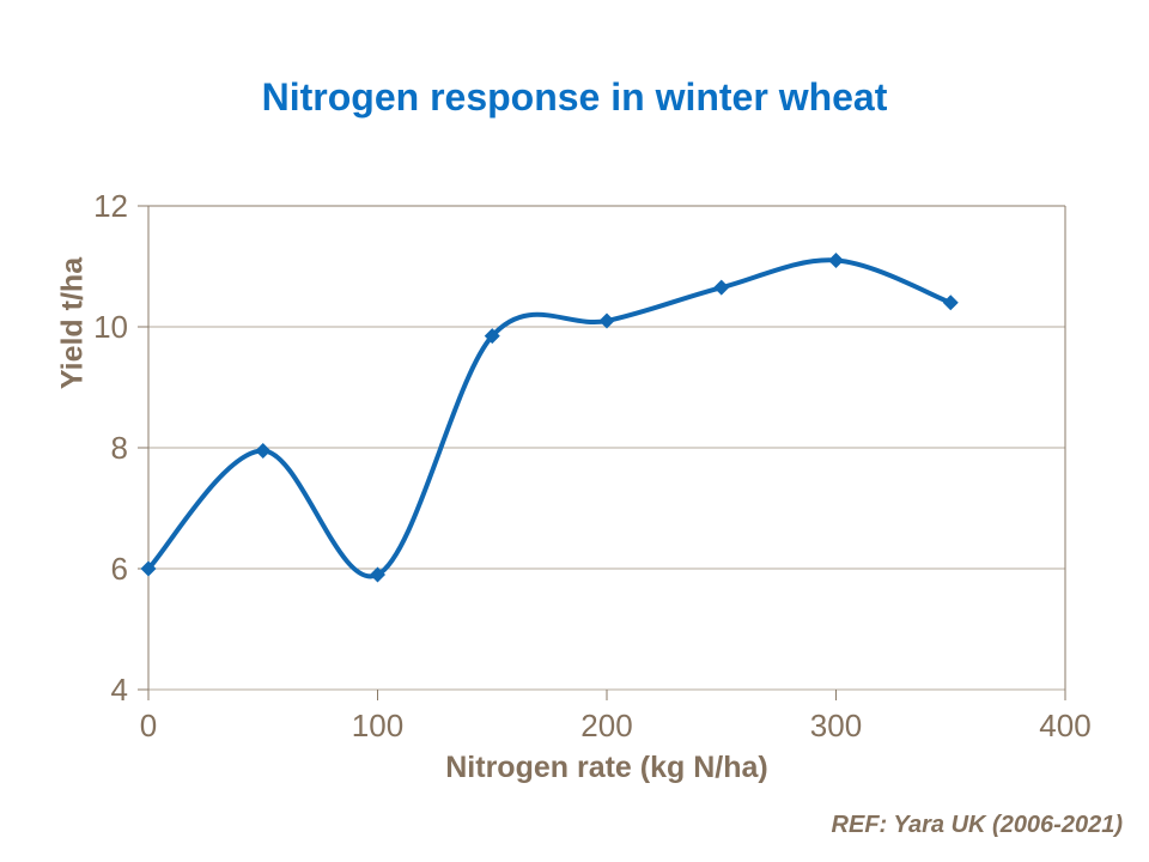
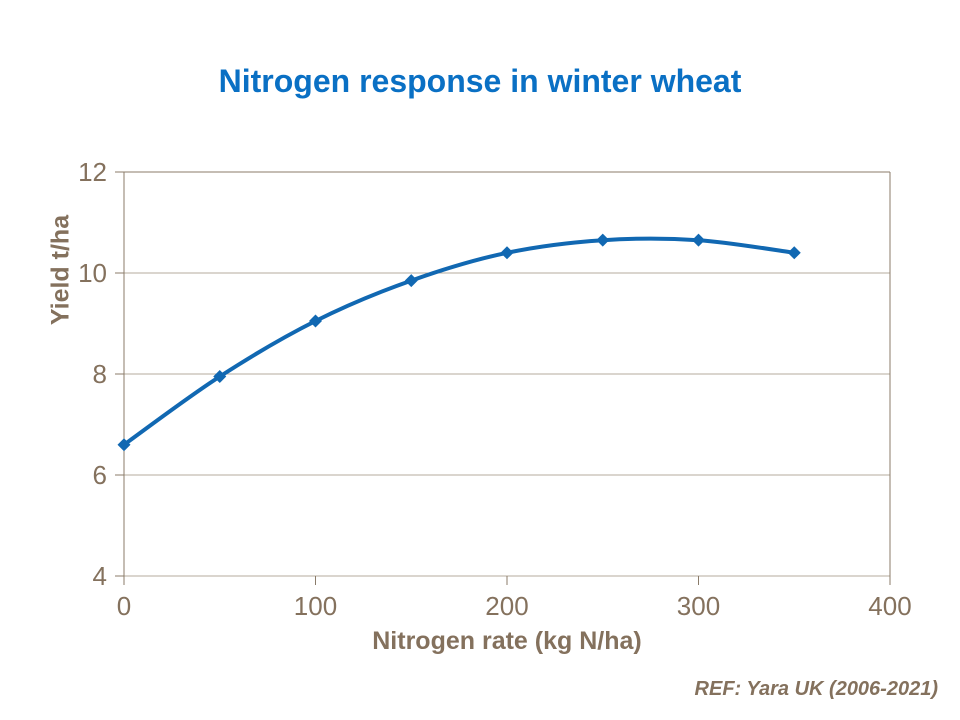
0: 6.0 -> 6.6
100: 5.9 -> 9.1
200: 10.1 -> 10.4
300: 11.1 -> 10.7
